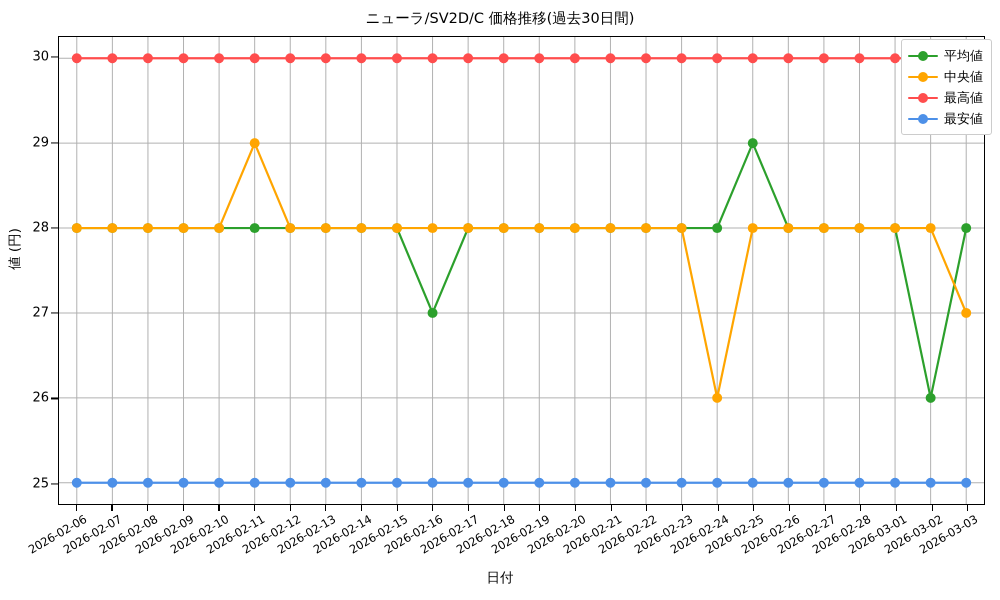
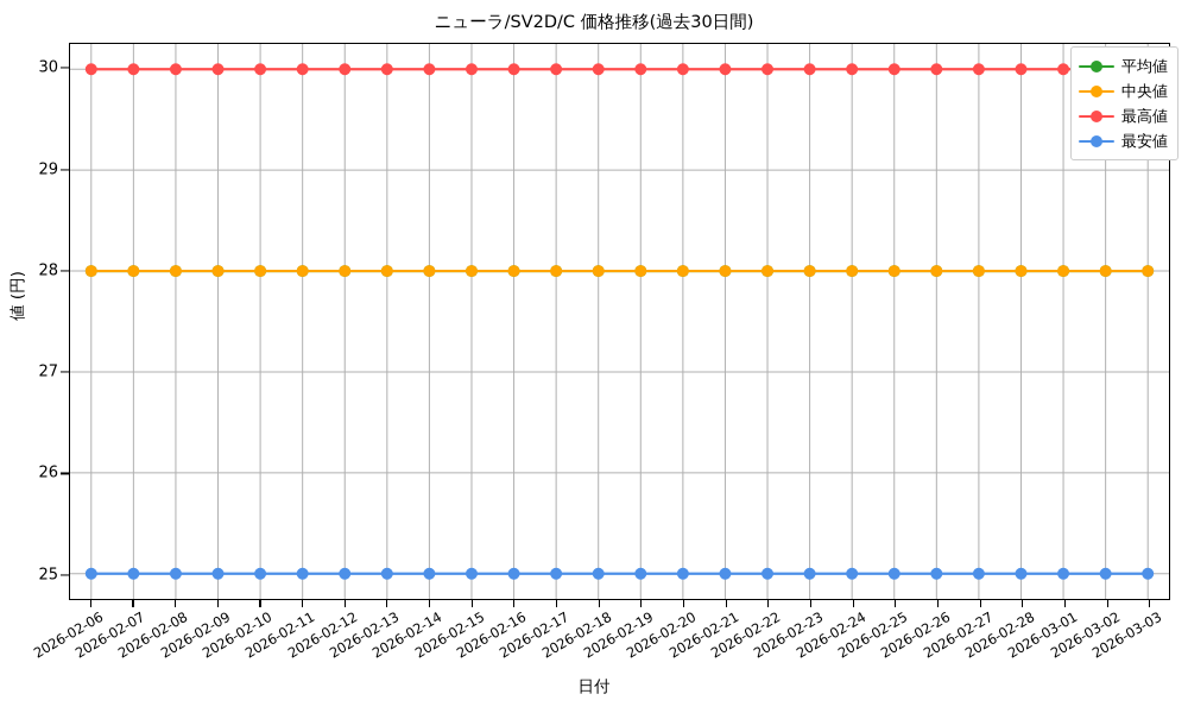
中央値/2026-02-11: 29 -> 28
平均値/2026-02-16: 27 -> 28
中央値/2026-02-24: 26 -> 28
平均値/2026-02-25: 29 -> 28
平均値/2026-03-02: 26 -> 28
中央値/2026-03-03: 27 -> 28
